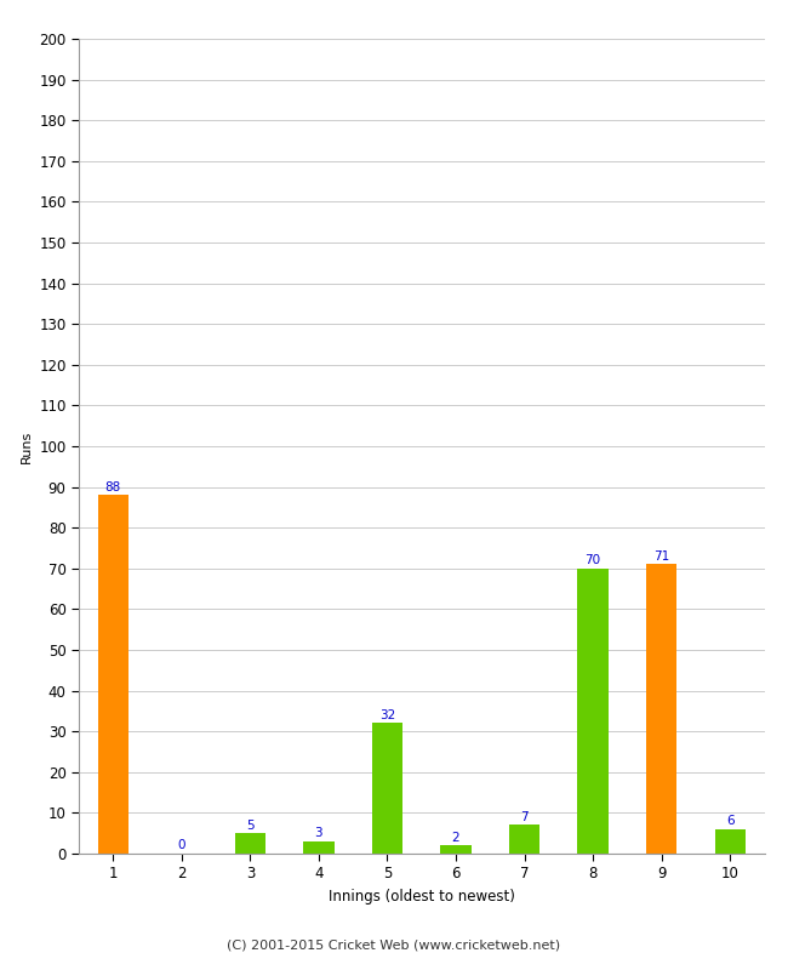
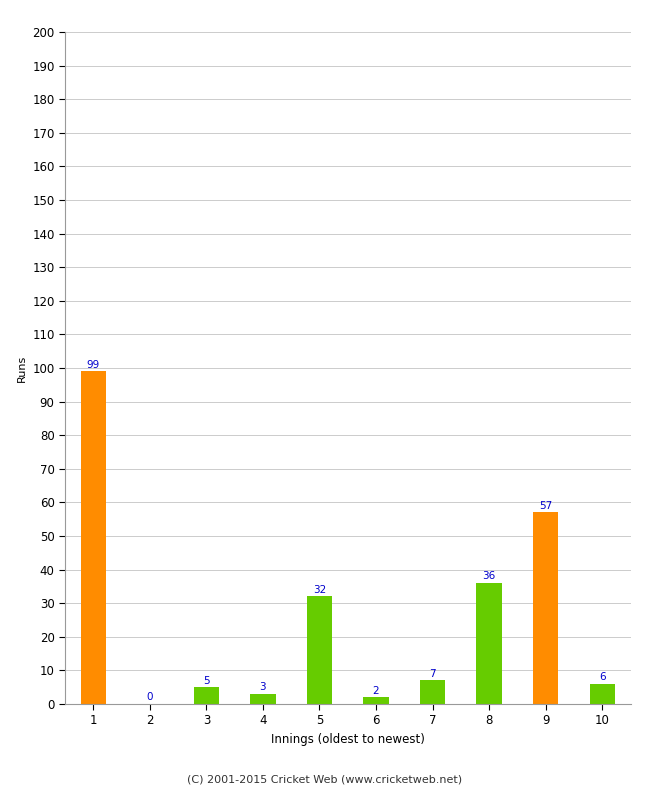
1: 88 -> 99
8: 70 -> 36
9: 71 -> 57
